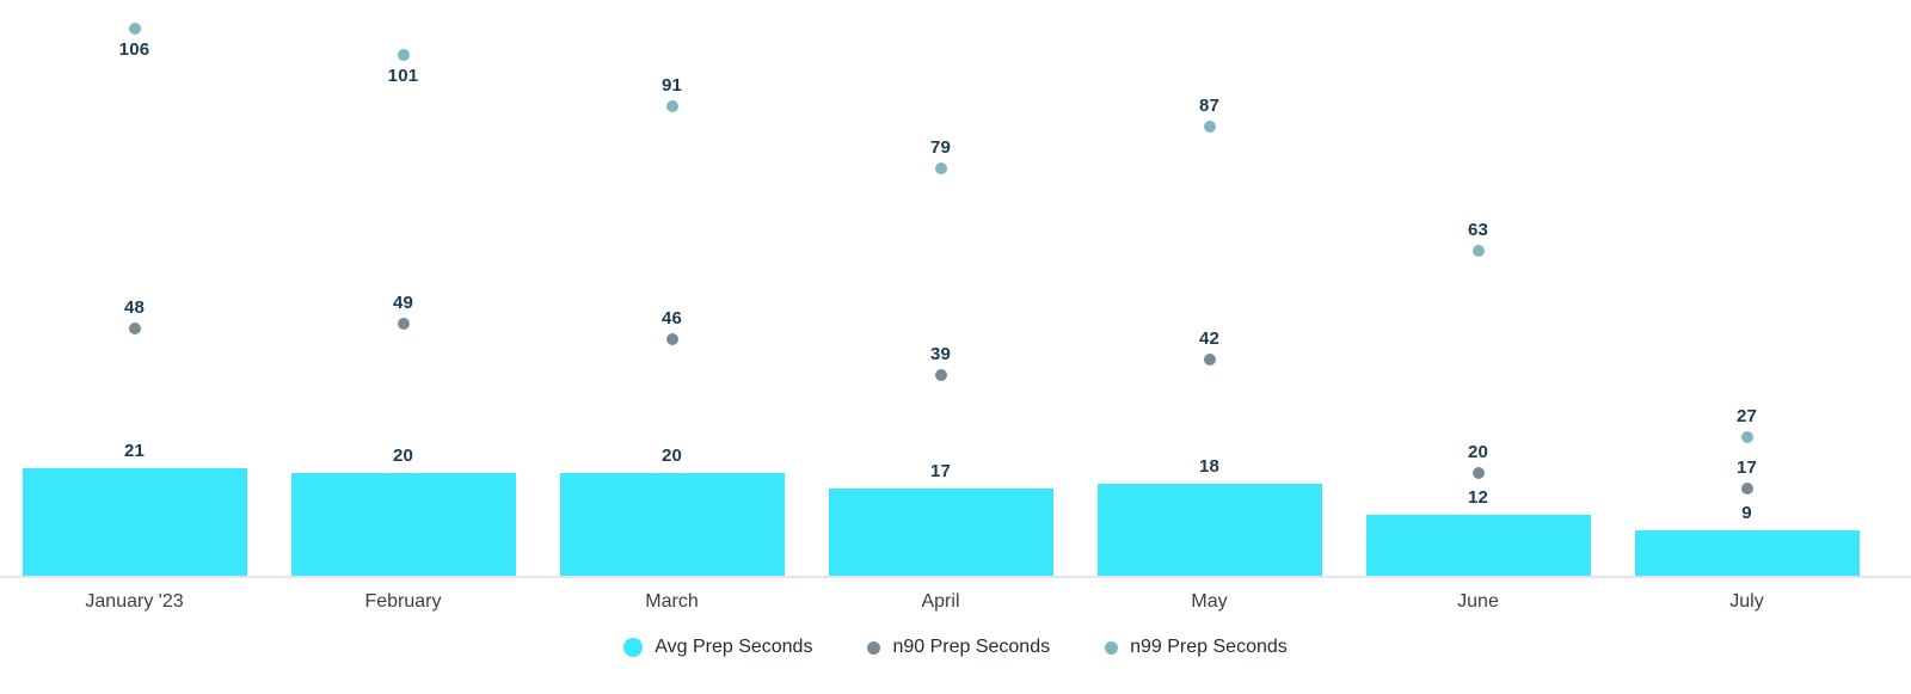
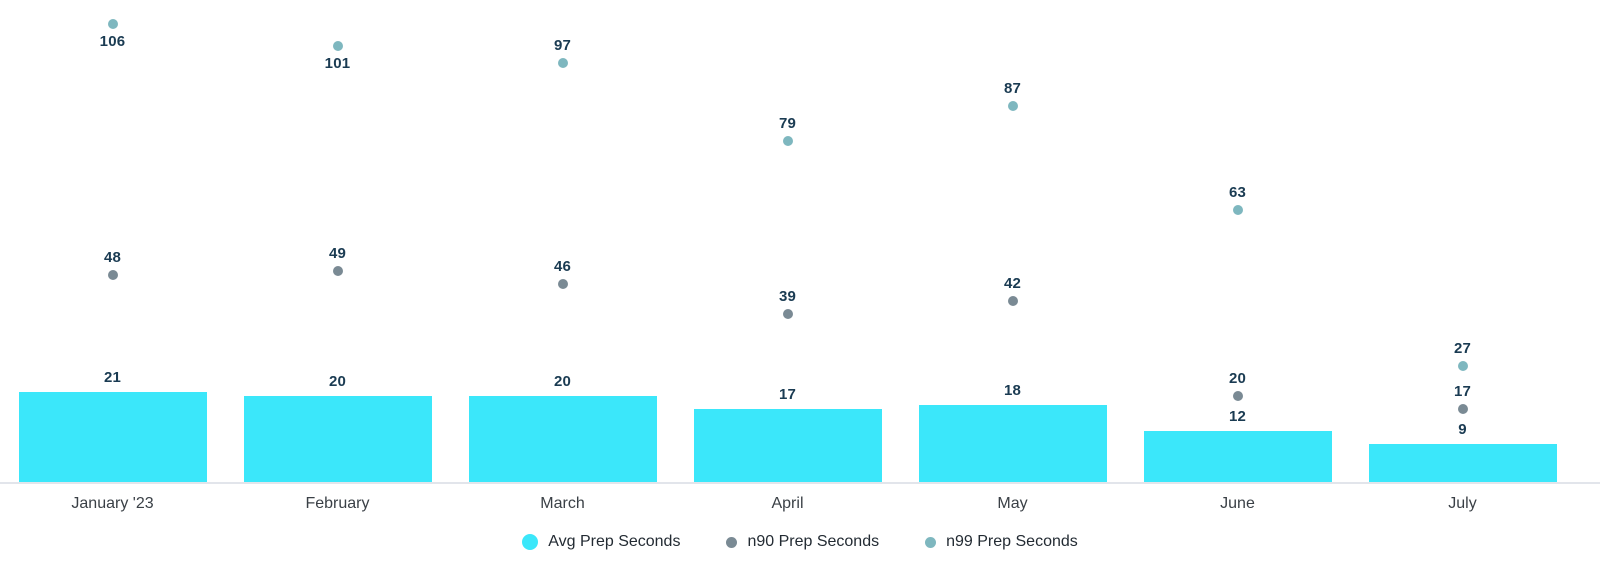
n99 Prep Seconds/March: 91 -> 97
